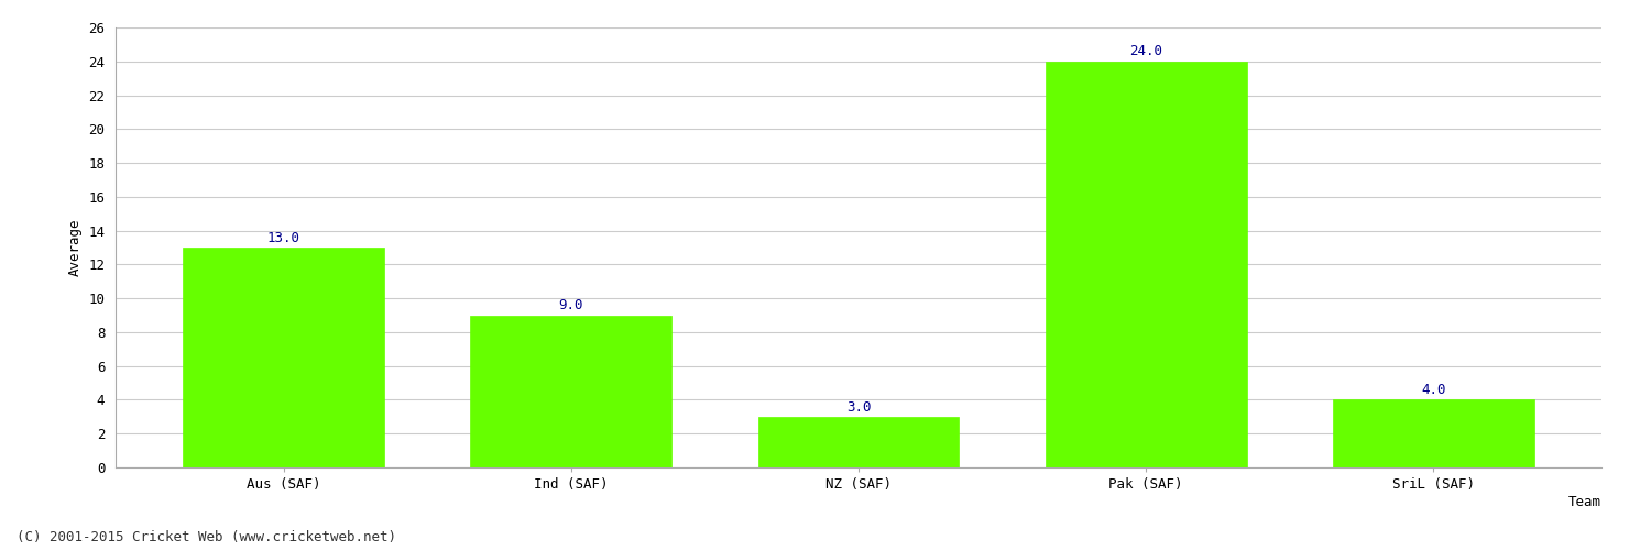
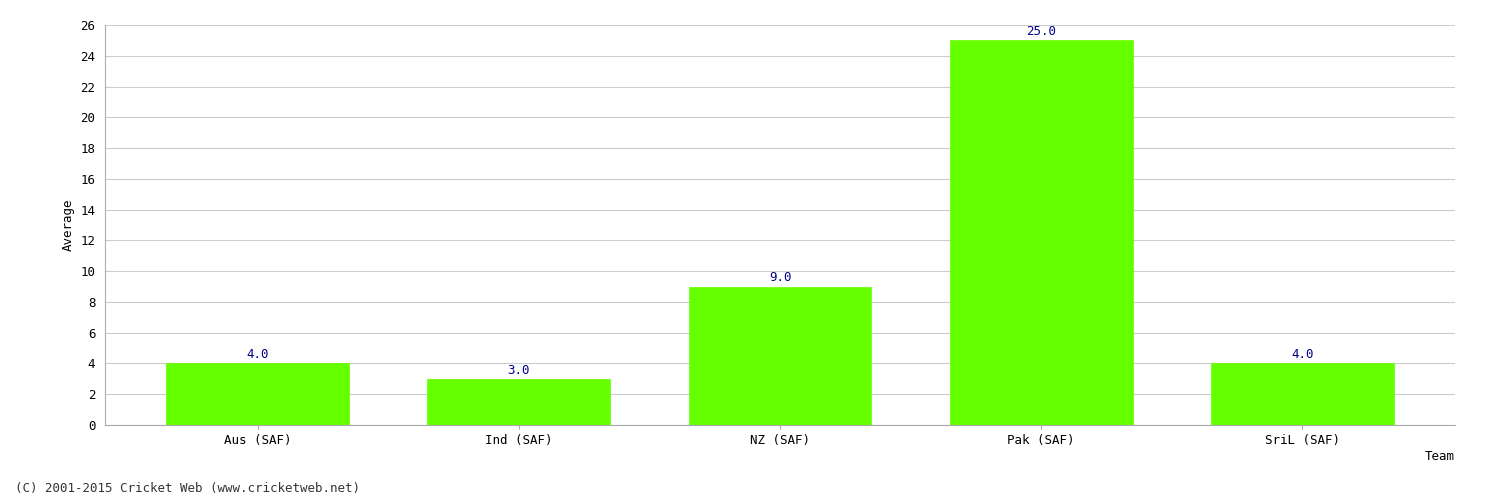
Aus (SAF): 13.0 -> 4.0
Ind (SAF): 9.0 -> 3.0
NZ (SAF): 3.0 -> 9.0
Pak (SAF): 24.0 -> 25.0
